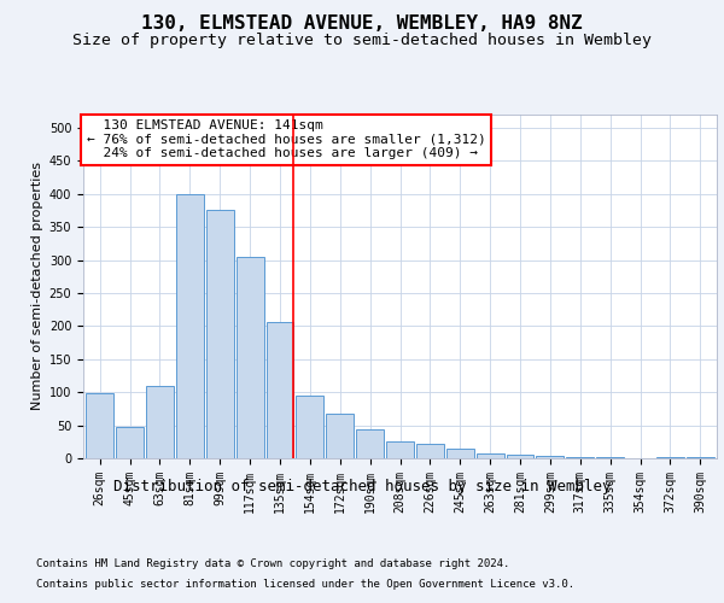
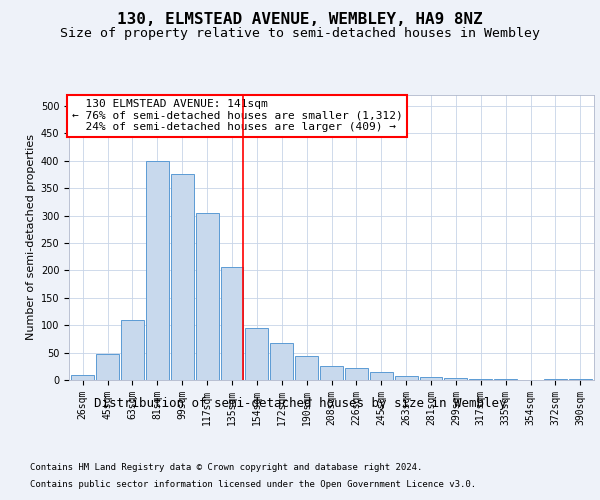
26sqm: 98 -> 10
